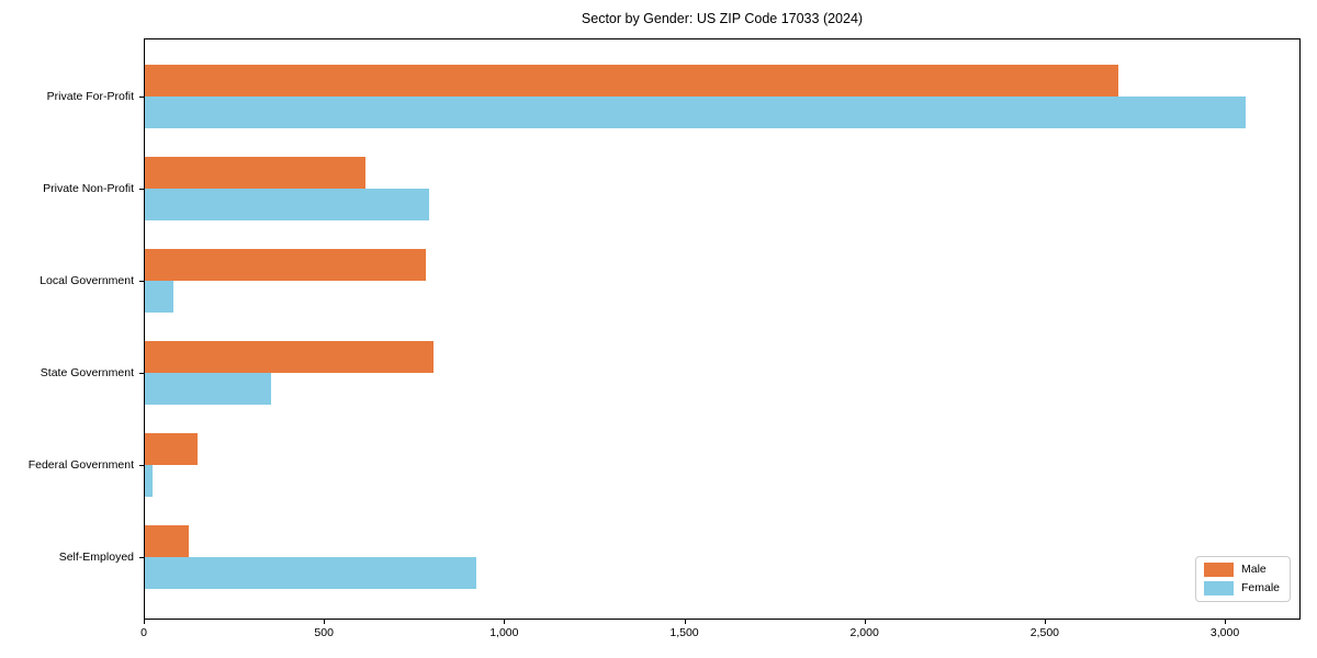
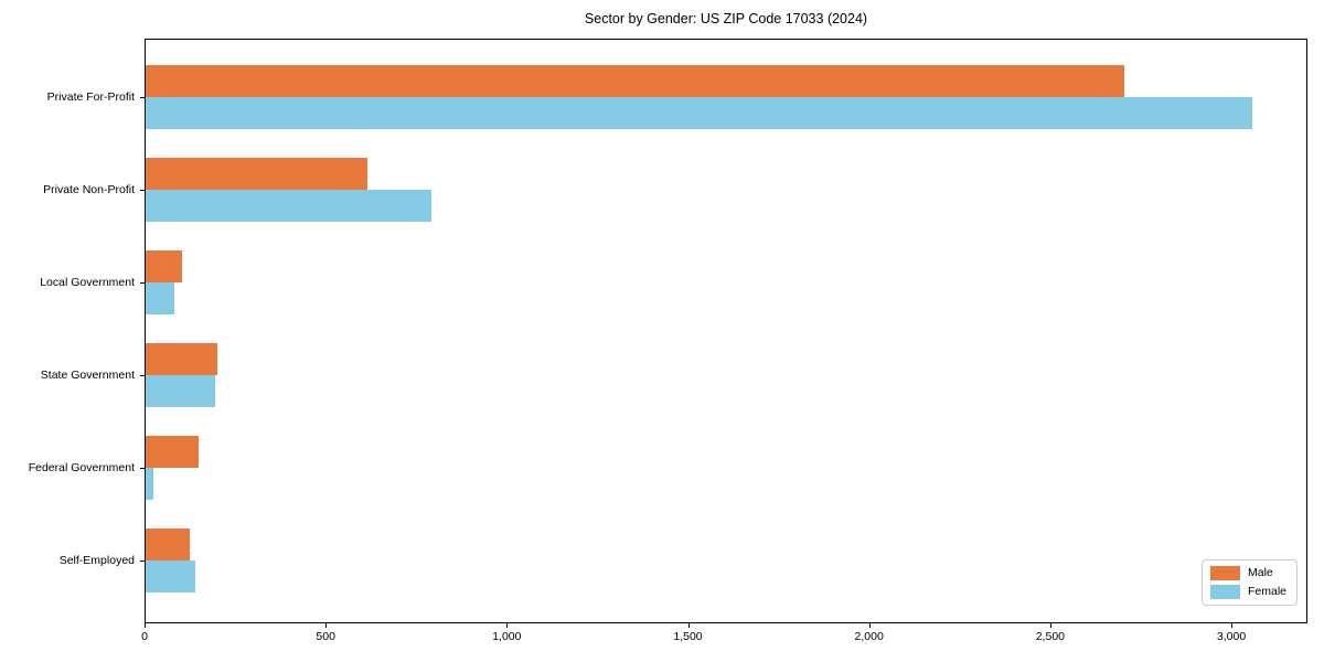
Male/Local Government: 780 -> 100
Male/State Government: 800 -> 200
Female/State Government: 350 -> 190
Female/Self-Employed: 920 -> 140
